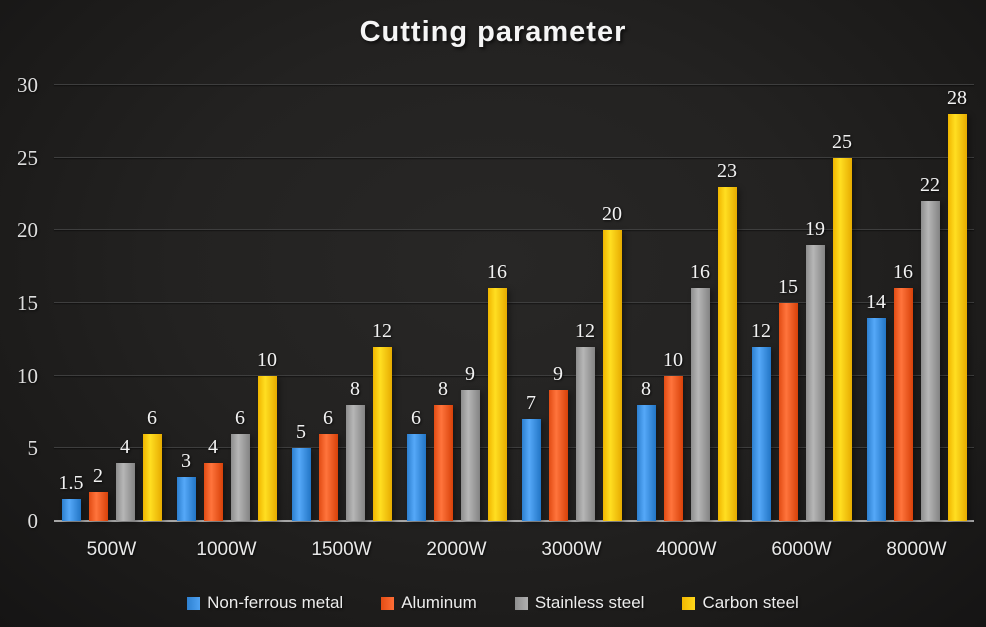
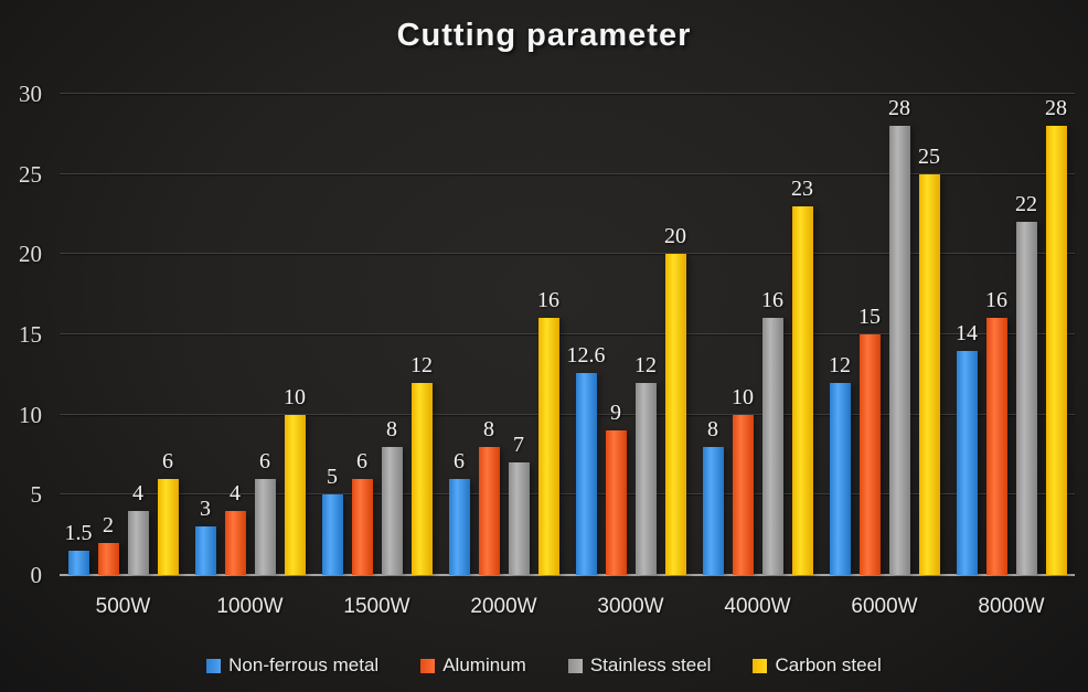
Stainless steel/2000W: 9 -> 7
Non-ferrous metal/3000W: 7 -> 12.6
Stainless steel/6000W: 19 -> 28
